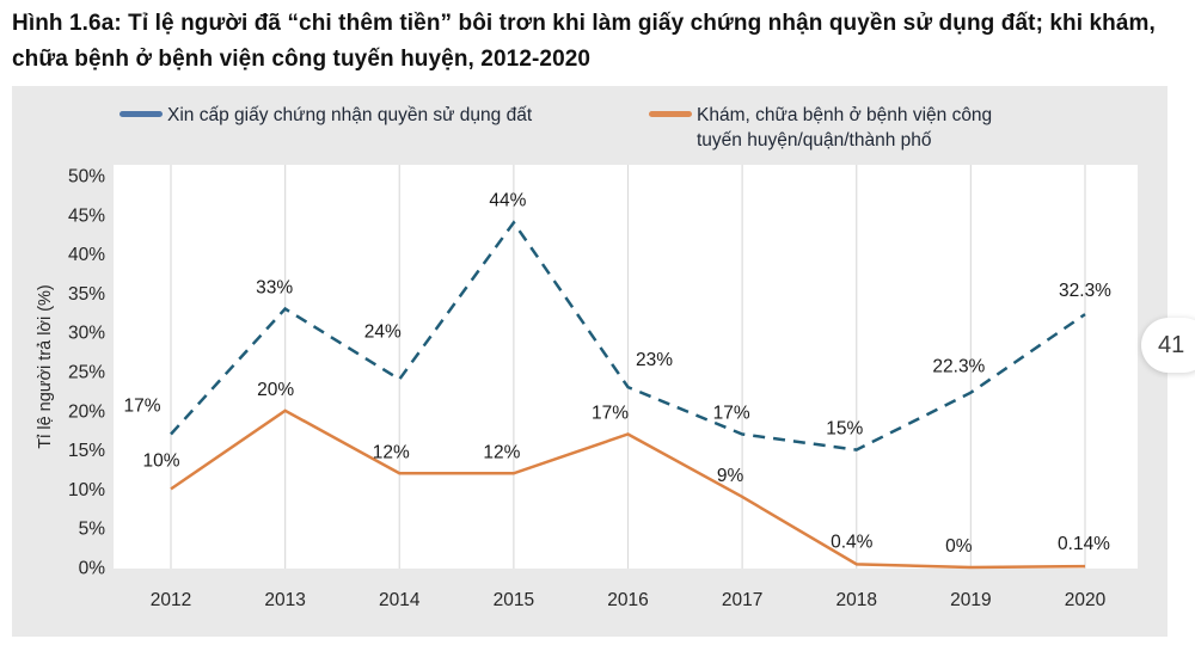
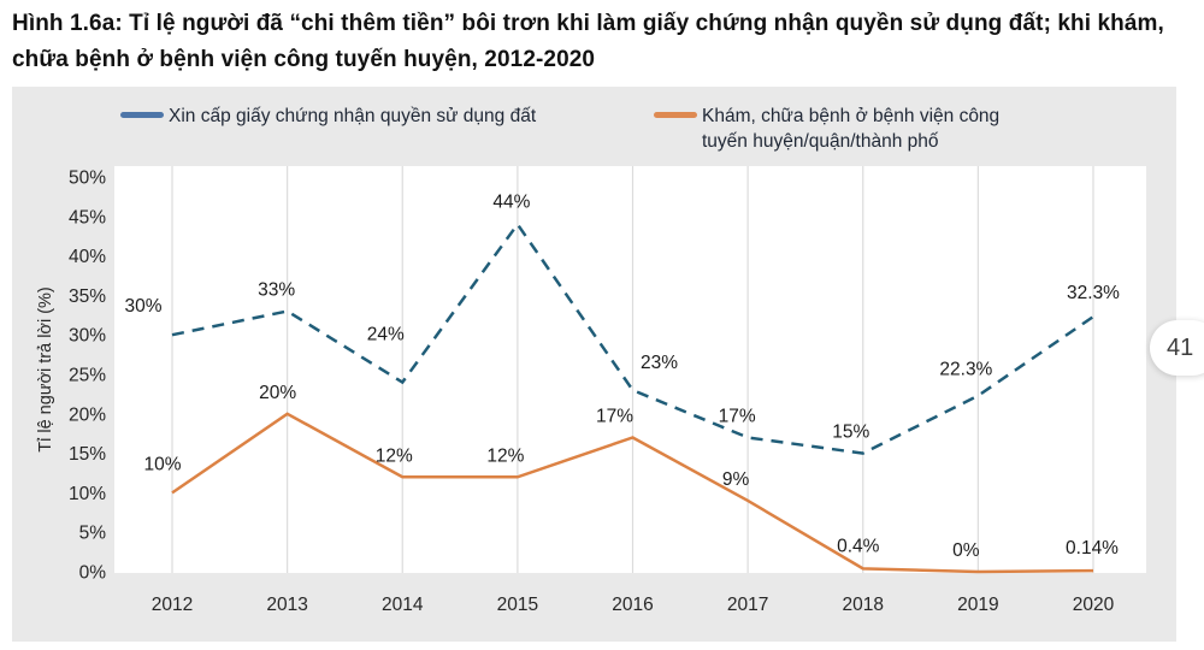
Xin cấp giấy chứng nhận quyền sử dụng đất/2012: 17% -> 30%
